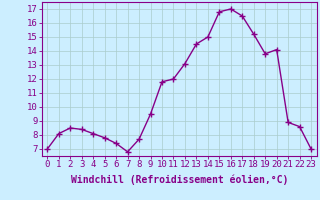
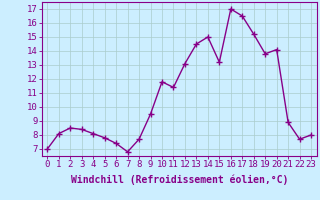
11: 12.0 -> 11.4
15: 16.8 -> 13.2
22: 8.6 -> 7.7
23: 7.0 -> 8.0
